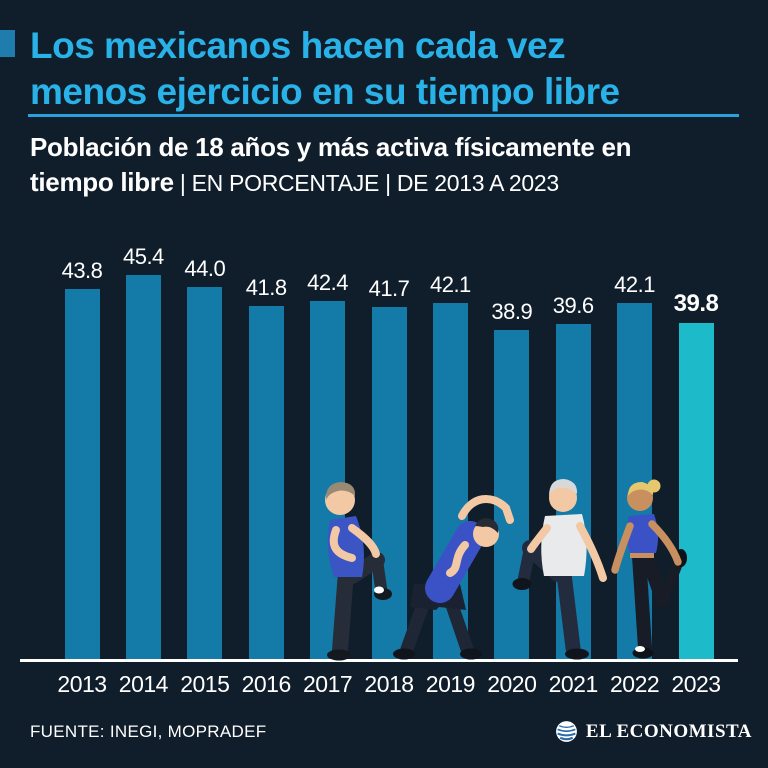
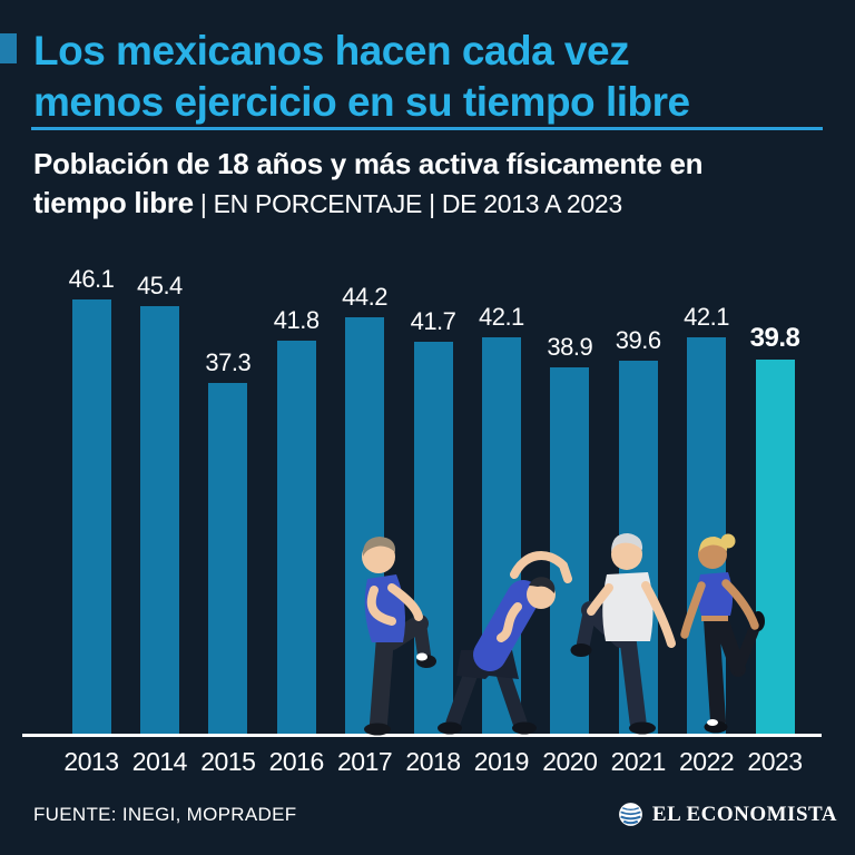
2013: 43.8 -> 46.1
2015: 44.0 -> 37.3
2017: 42.4 -> 44.2
